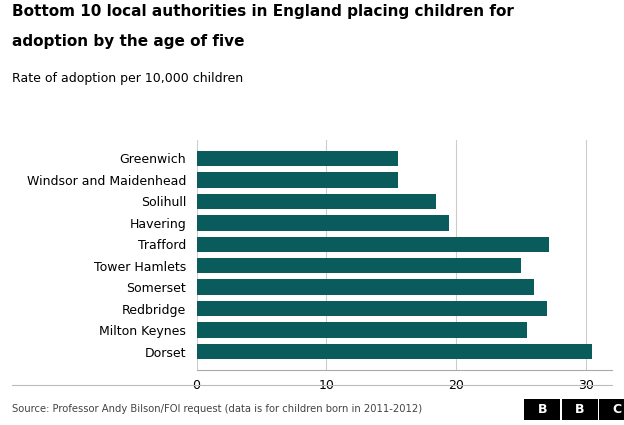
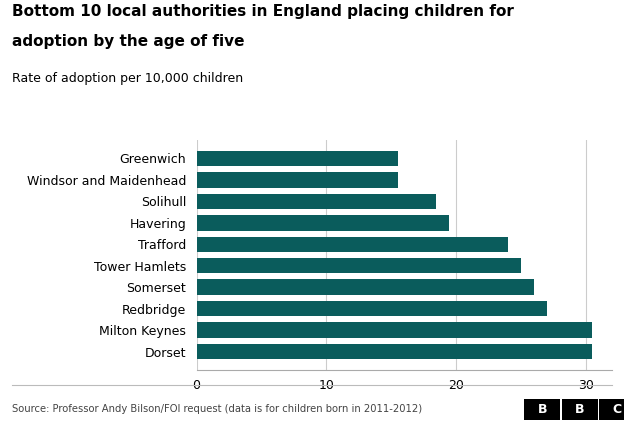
Trafford: 27.2 -> 24.0
Milton Keynes: 25.5 -> 30.5
